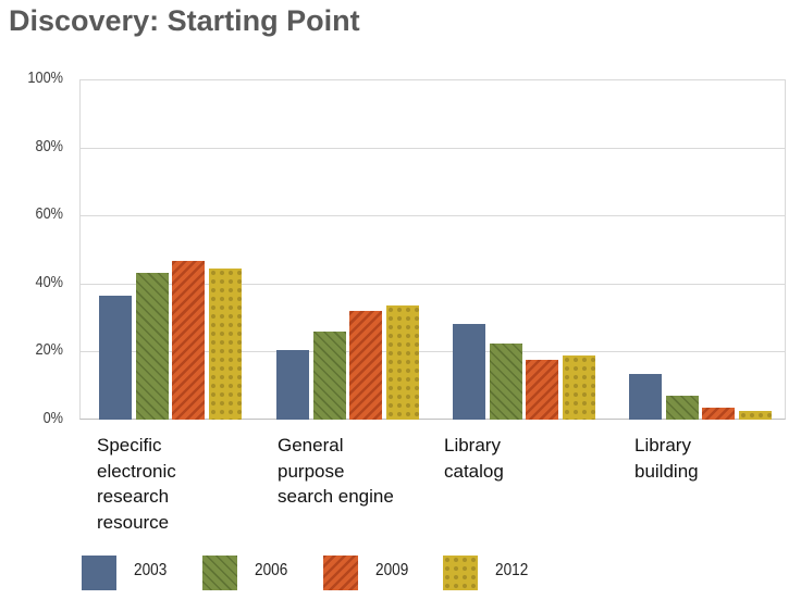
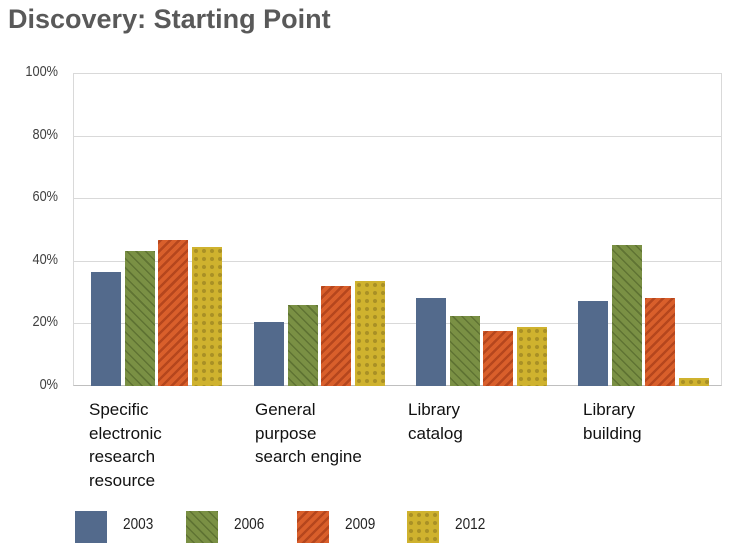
2003/Library building: 14% -> 27%
2006/Library building: 7% -> 45%
2009/Library building: 4% -> 28%
